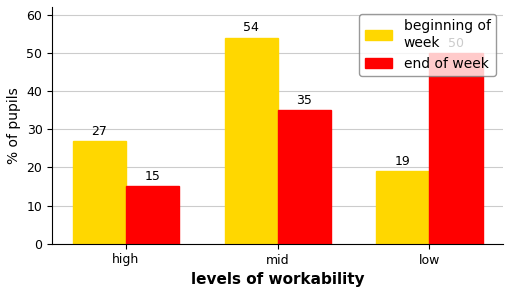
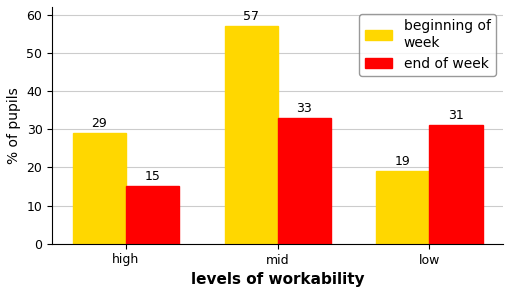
beginning of week/high: 27 -> 29
beginning of week/mid: 54 -> 57
end of week/mid: 35 -> 33
end of week/low: 50 -> 31
